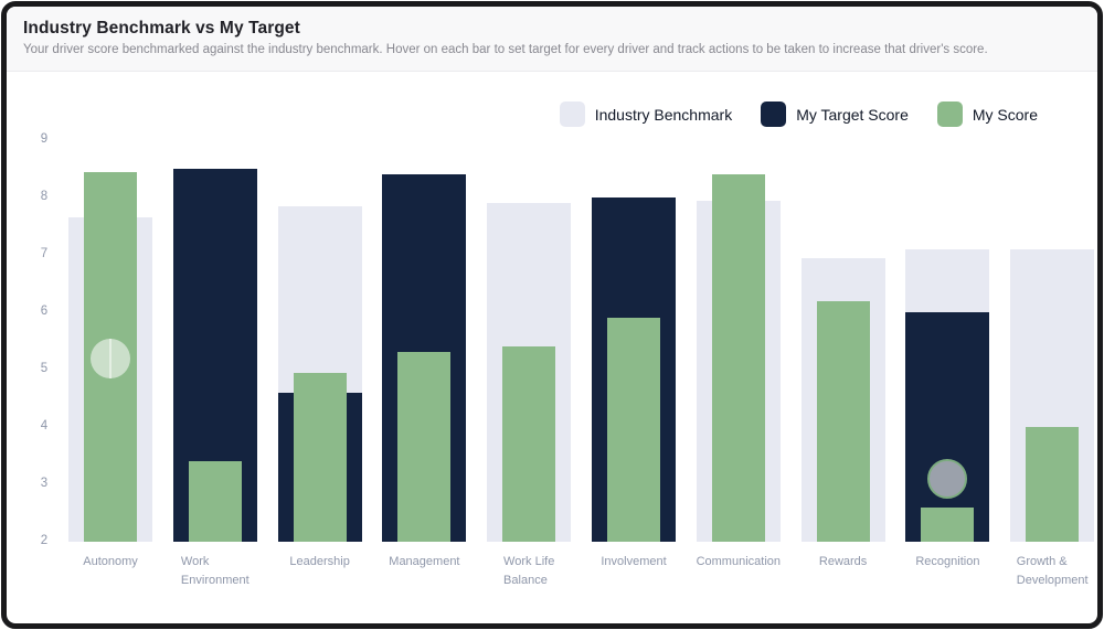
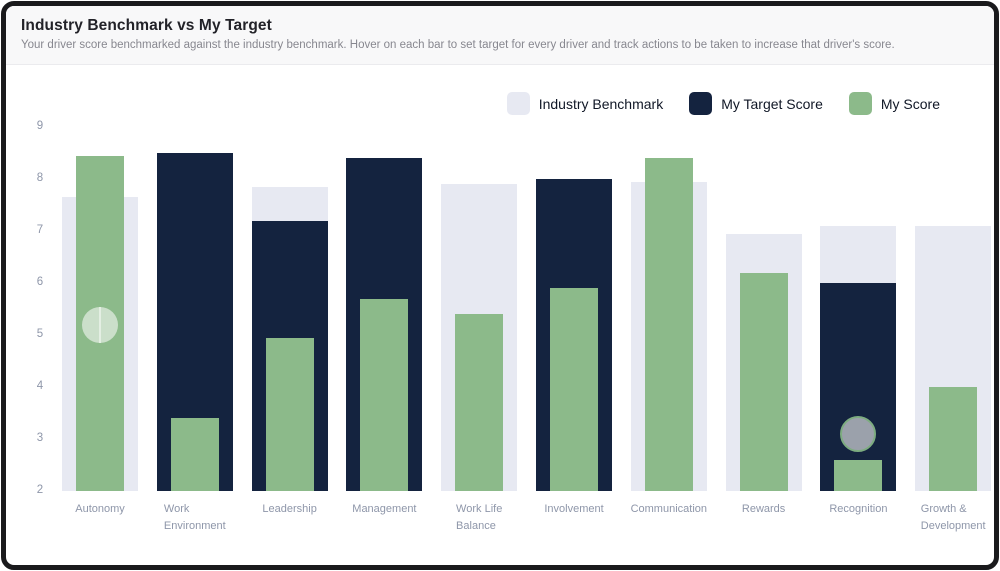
My Target Score/Leadership: 4.6 -> 7.2
My Score/Management: 5.3 -> 5.7
